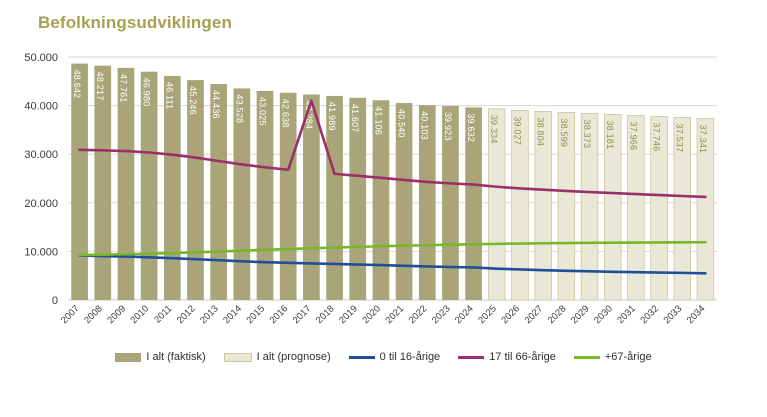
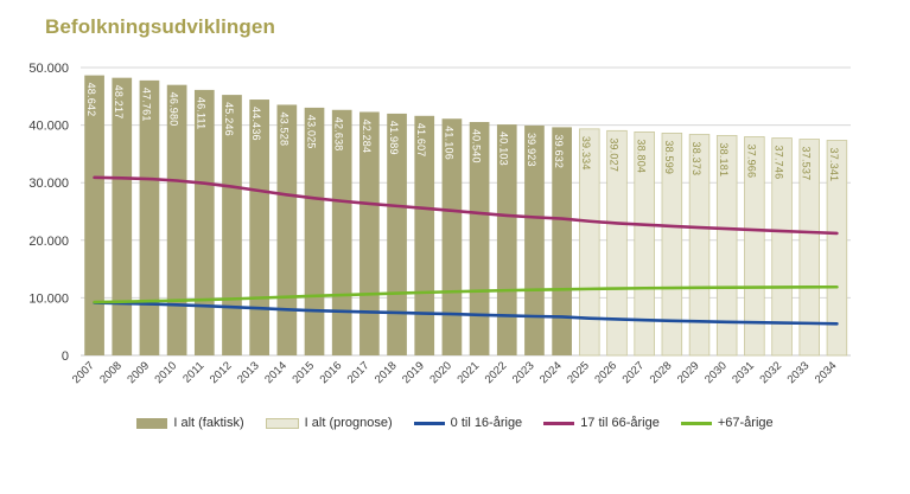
17 til 66-årige/2017: 41000 -> 26000
